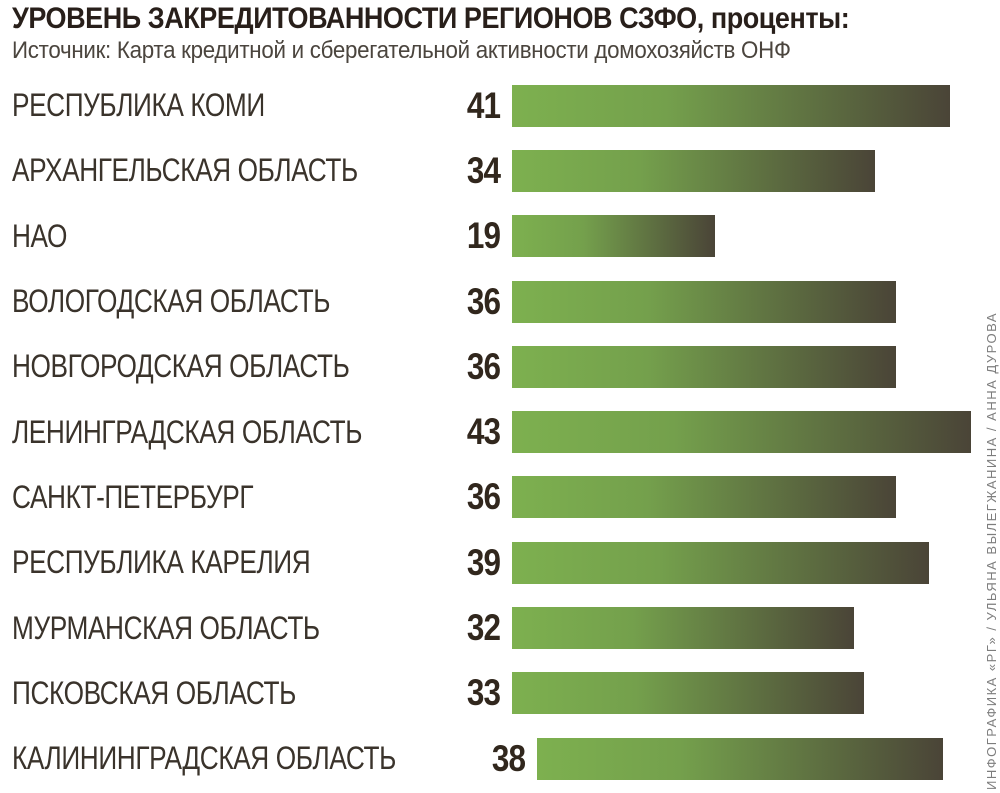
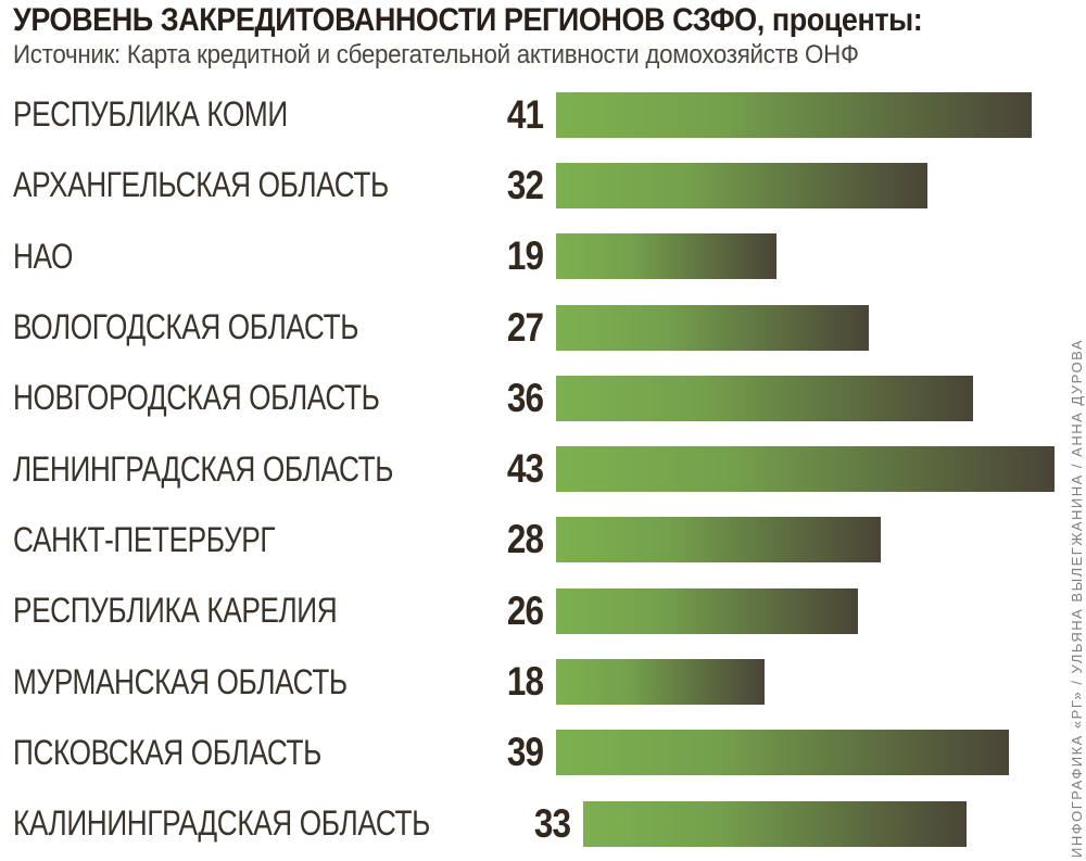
АРХАНГЕЛЬСКАЯ ОБЛАСТЬ: 34 -> 32
ВОЛОГОДСКАЯ ОБЛАСТЬ: 36 -> 27
САНКТ-ПЕТЕРБУРГ: 36 -> 28
РЕСПУБЛИКА КАРЕЛИЯ: 39 -> 26
МУРМАНСКАЯ ОБЛАСТЬ: 32 -> 18
ПСКОВСКАЯ ОБЛАСТЬ: 33 -> 39
КАЛИНИНГРАДСКАЯ ОБЛАСТЬ: 38 -> 33
